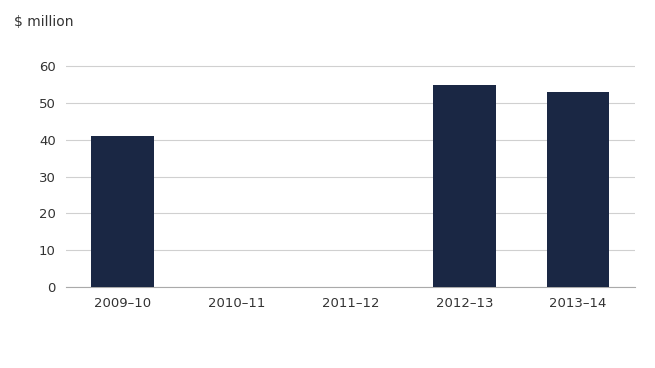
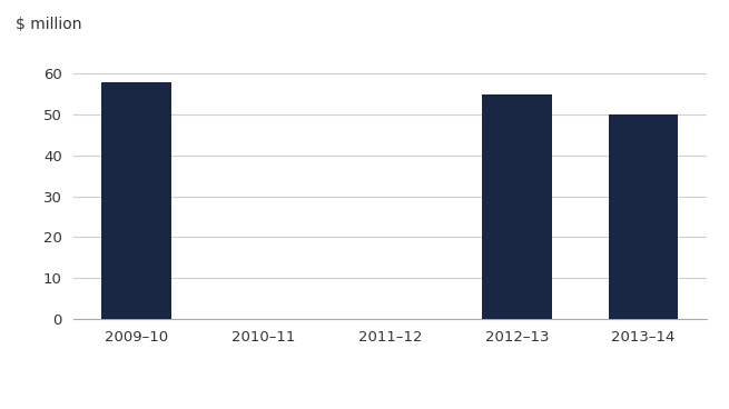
2009–10: 41 -> 58
2013–14: 53 -> 50
